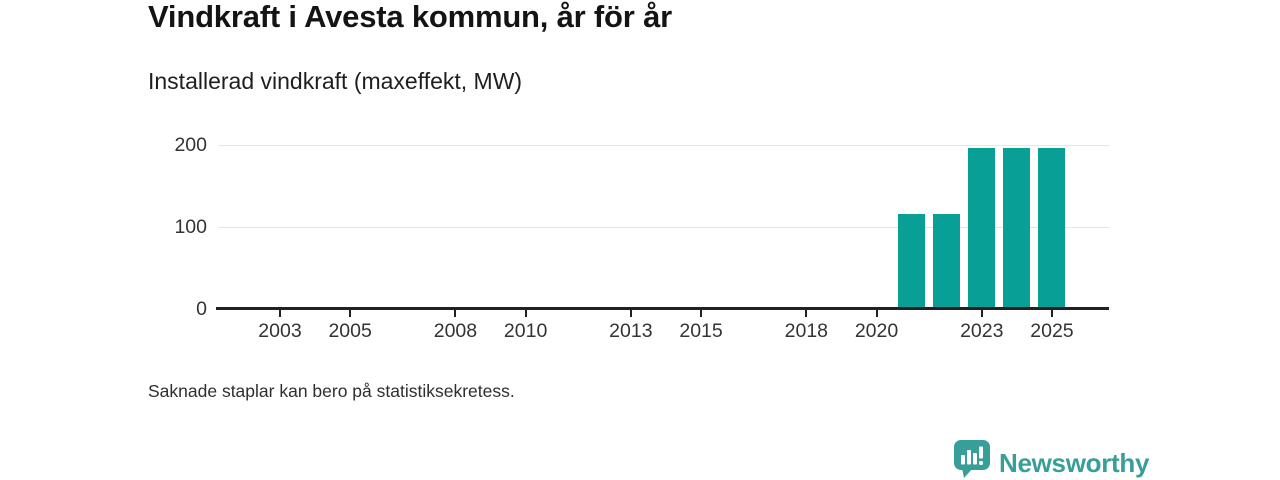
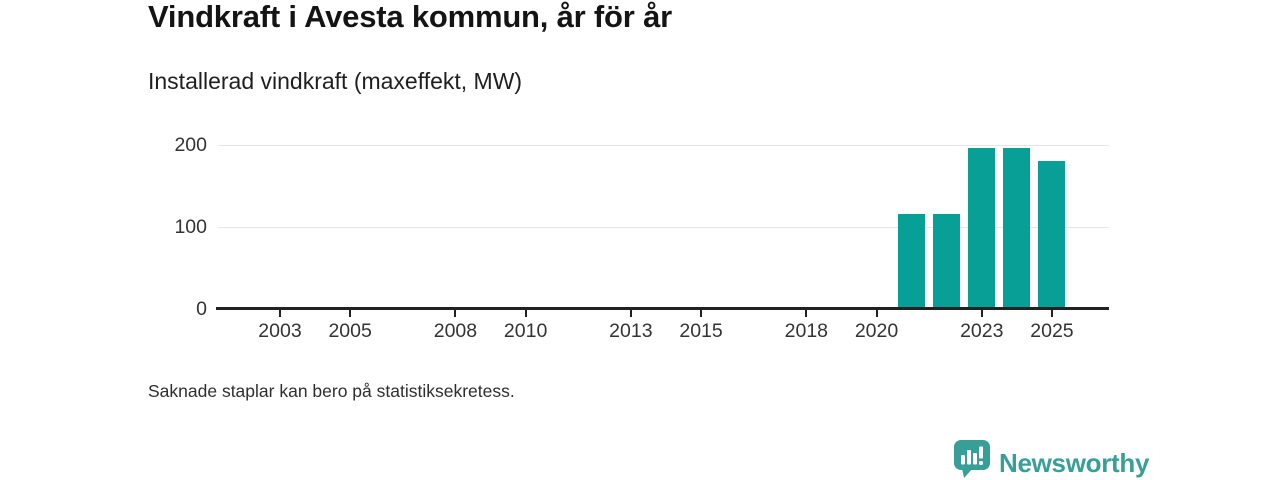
2025: 200 -> 180
